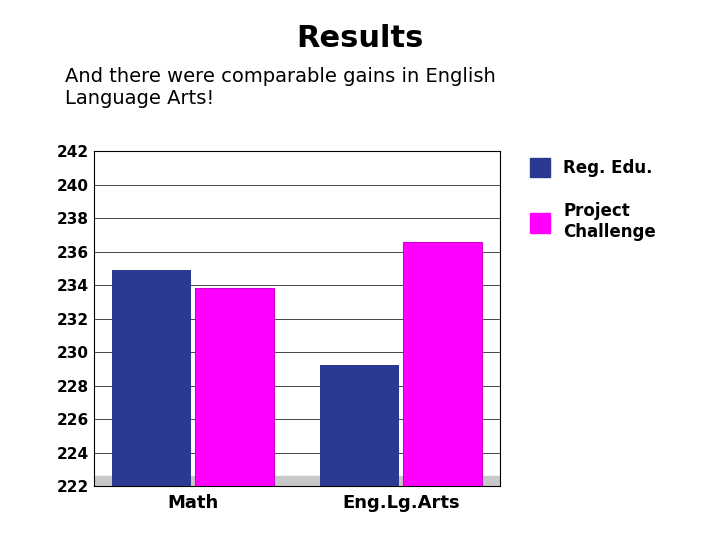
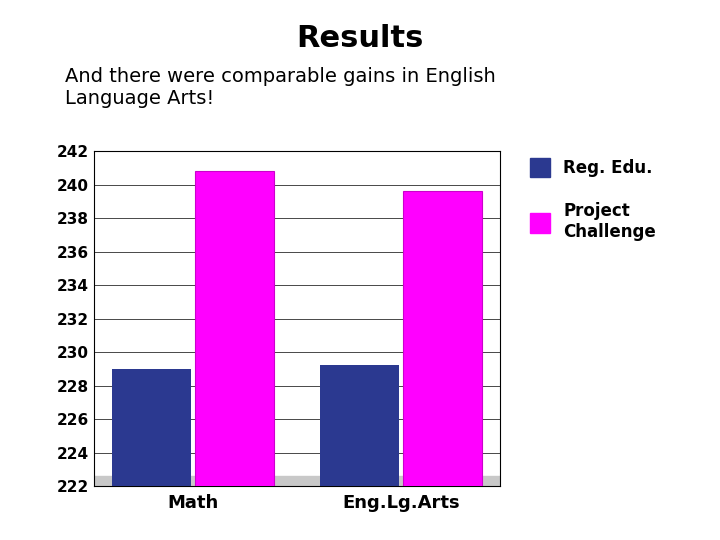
Reg. Edu./Math: 234.9 -> 229.0
Project Challenge/Math: 233.8 -> 240.8
Project Challenge/Eng.Lg.Arts: 236.6 -> 239.6
